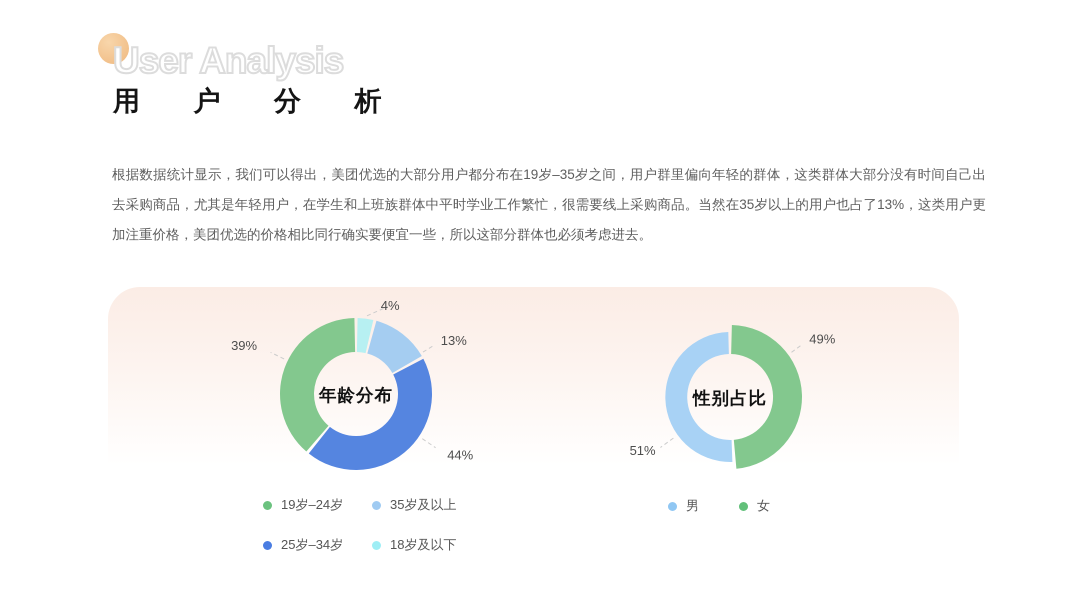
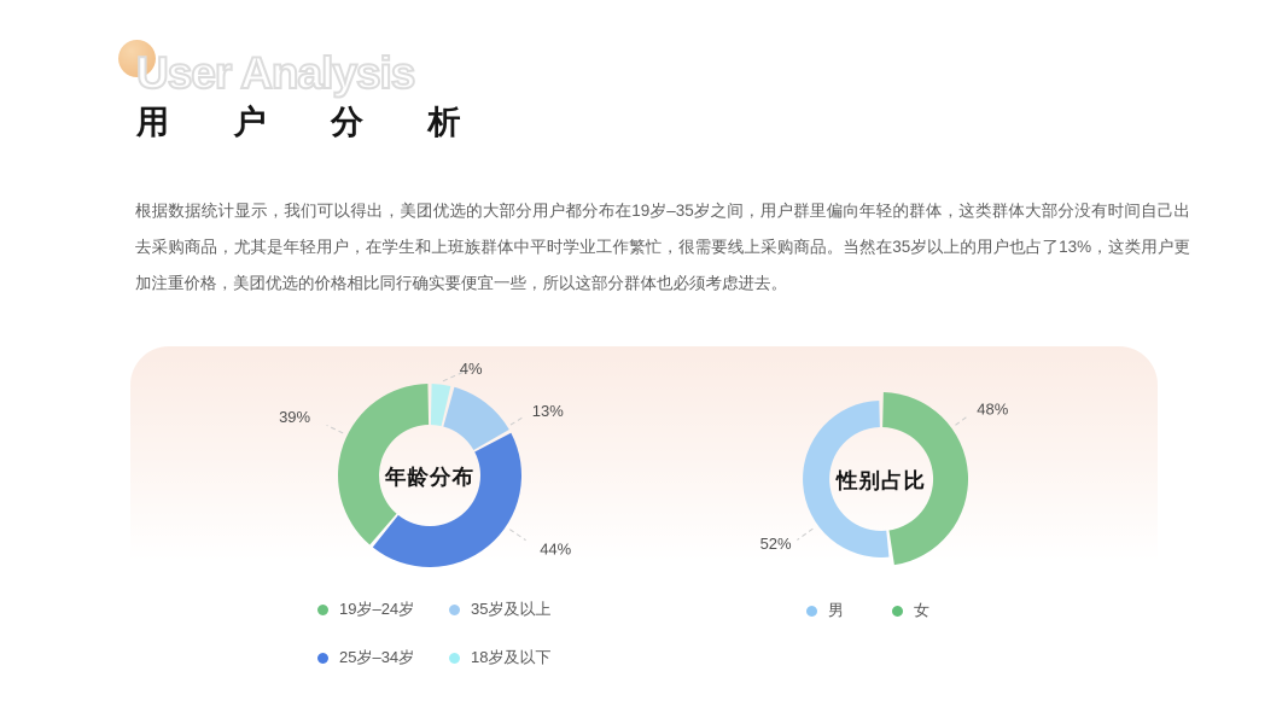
性别占比/女: 49% -> 48%
性别占比/男: 51% -> 52%
